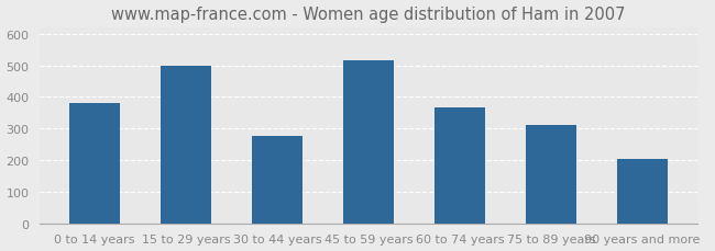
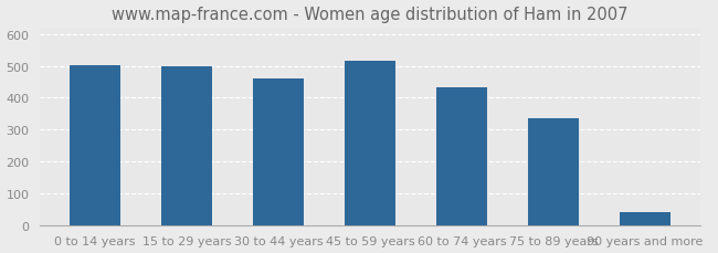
0 to 14 years: 380 -> 502
30 to 44 years: 275 -> 461
60 to 74 years: 365 -> 431
75 to 89 years: 310 -> 335
90 years and more: 205 -> 42
